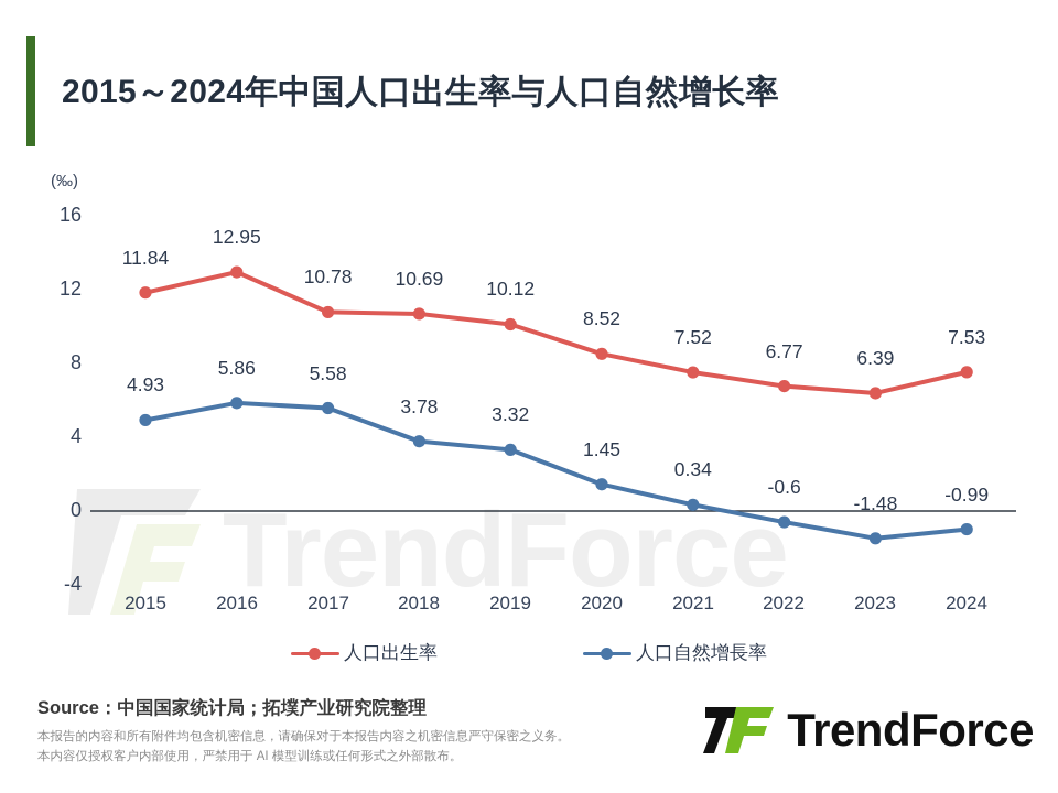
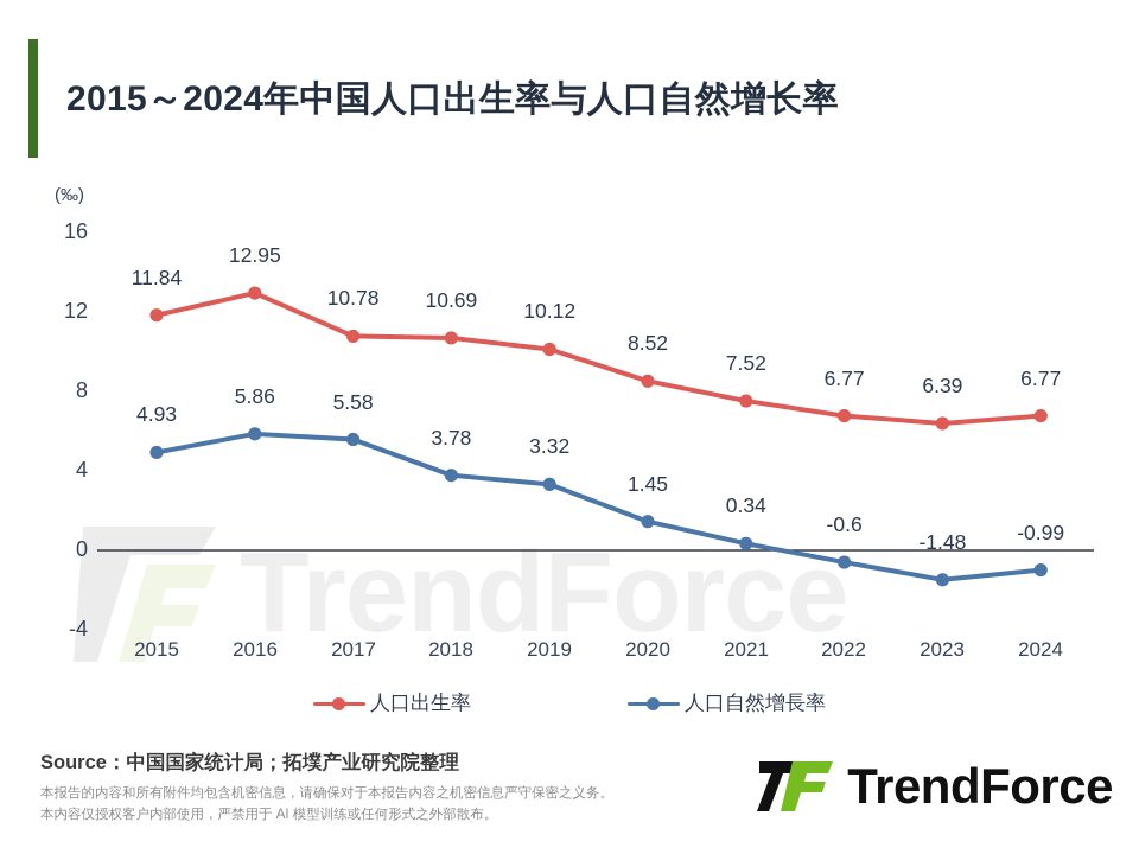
人口出生率/2024: 7.53 -> 6.77
